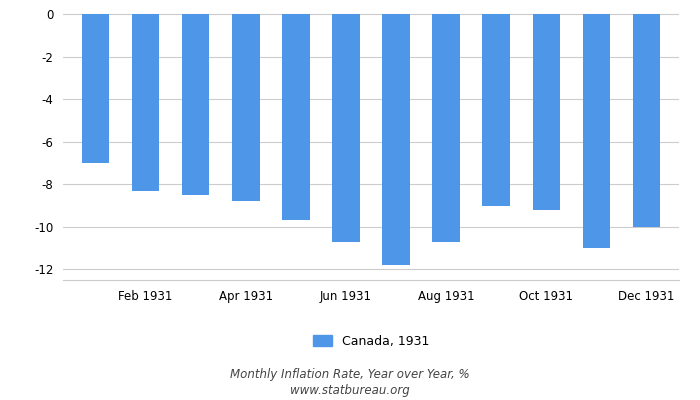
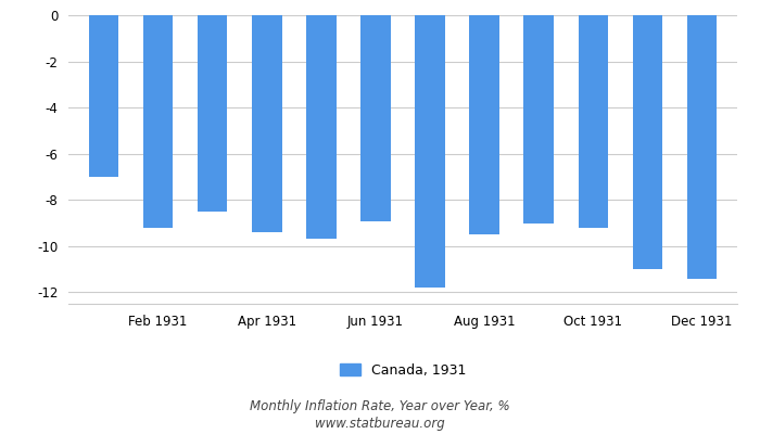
Feb 1931: -8.3 -> -9.2
Apr 1931: -8.8 -> -9.4
Jun 1931: -10.7 -> -8.9
Aug 1931: -10.7 -> -9.5
Dec 1931: -10.0 -> -11.4
